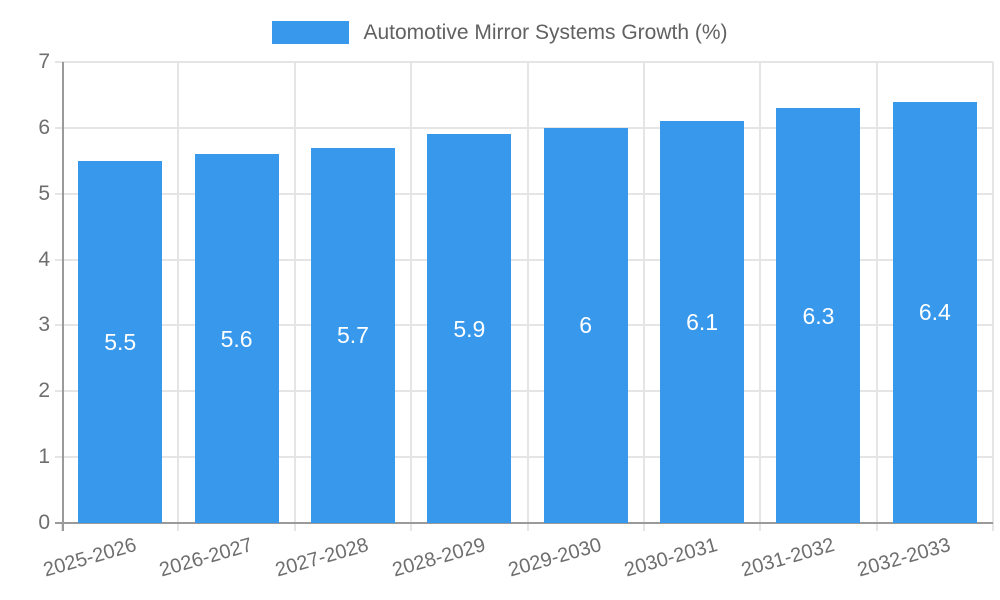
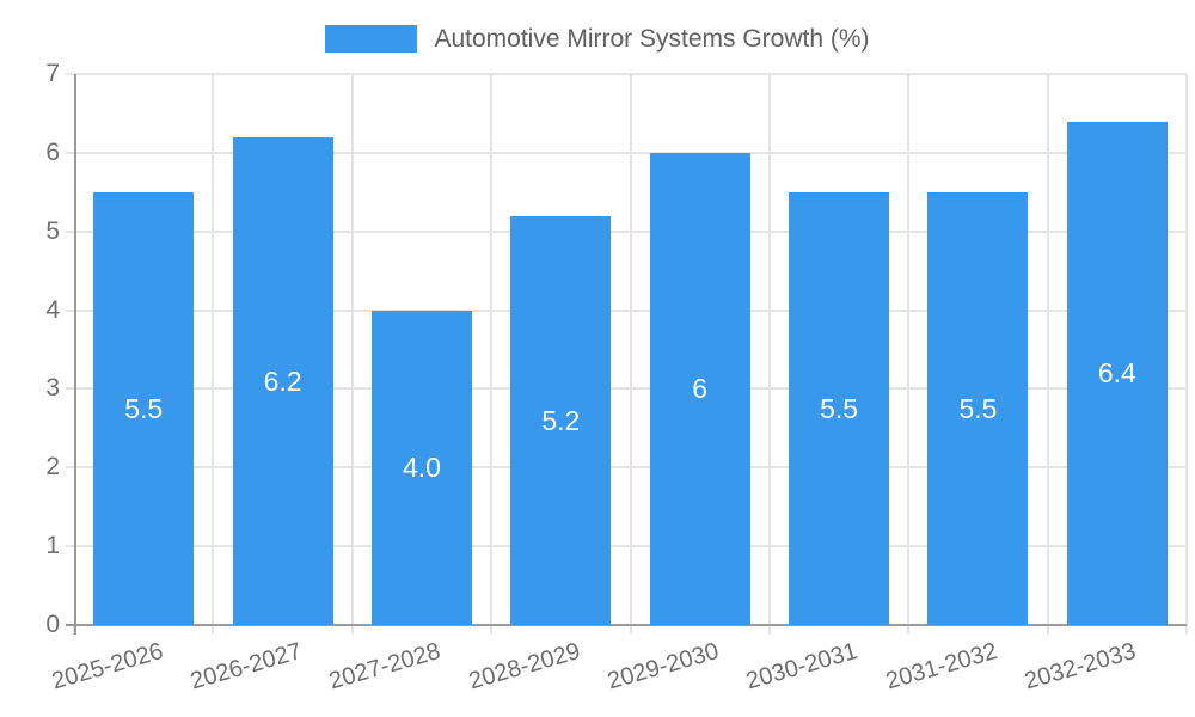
2026-2027: 5.6 -> 6.2
2027-2028: 5.7 -> 4.0
2028-2029: 5.9 -> 5.2
2030-2031: 6.1 -> 5.5
2031-2032: 6.3 -> 5.5
